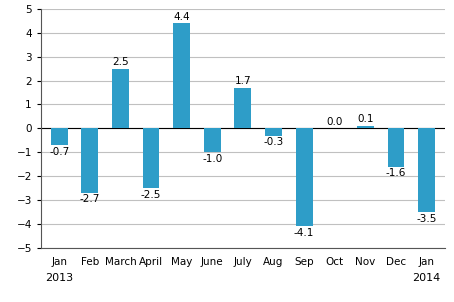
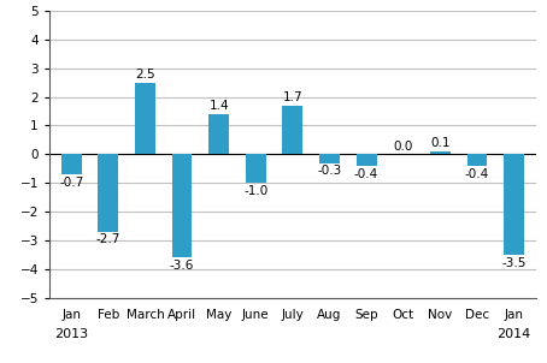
April: -2.5 -> -3.6
May: 4.4 -> 1.4
Sep: -4.1 -> -0.4
Dec: -1.6 -> -0.4
